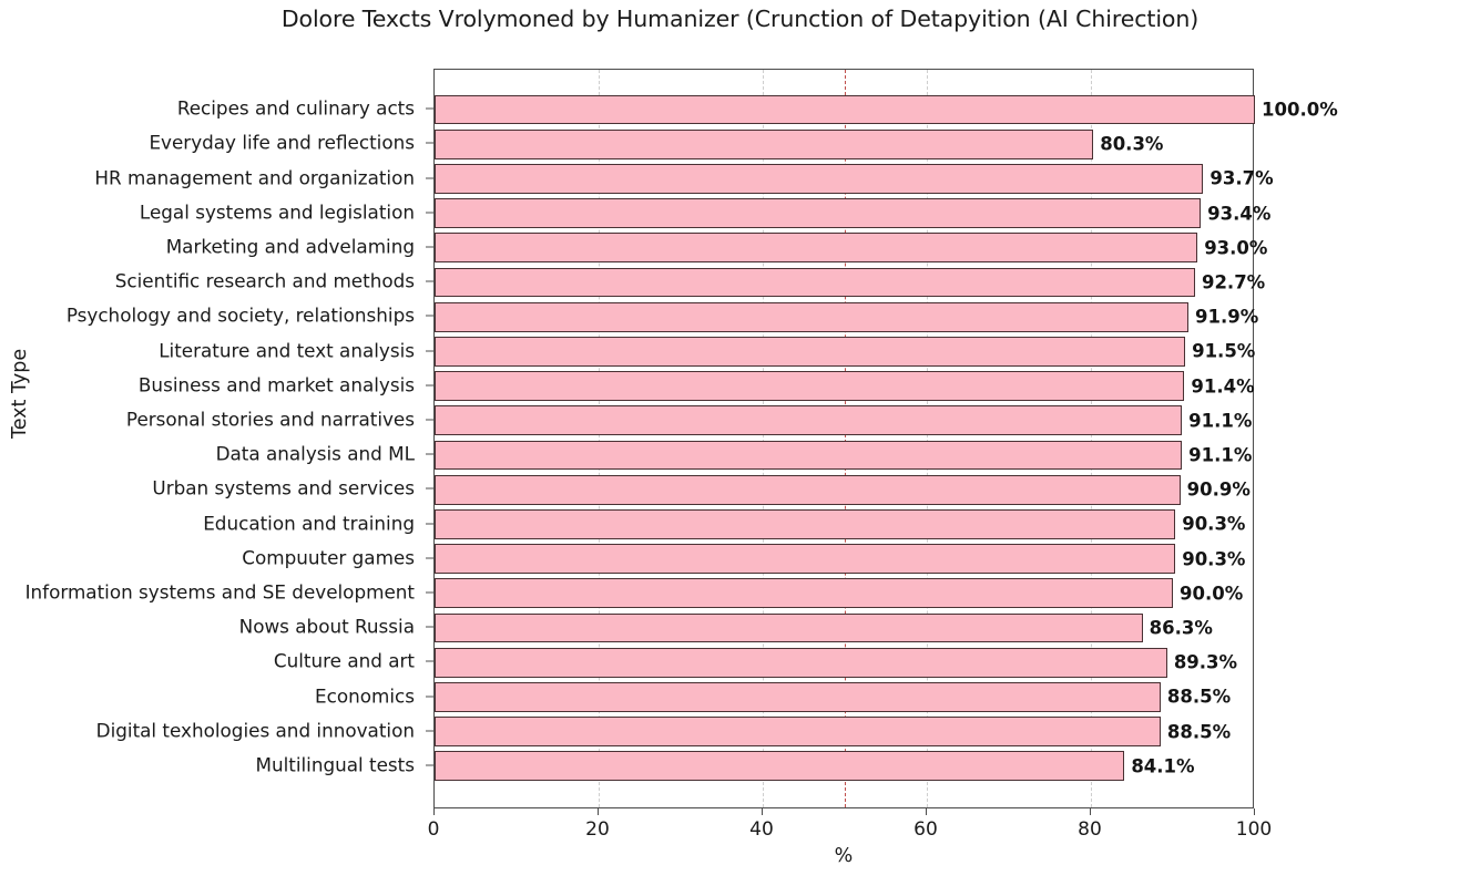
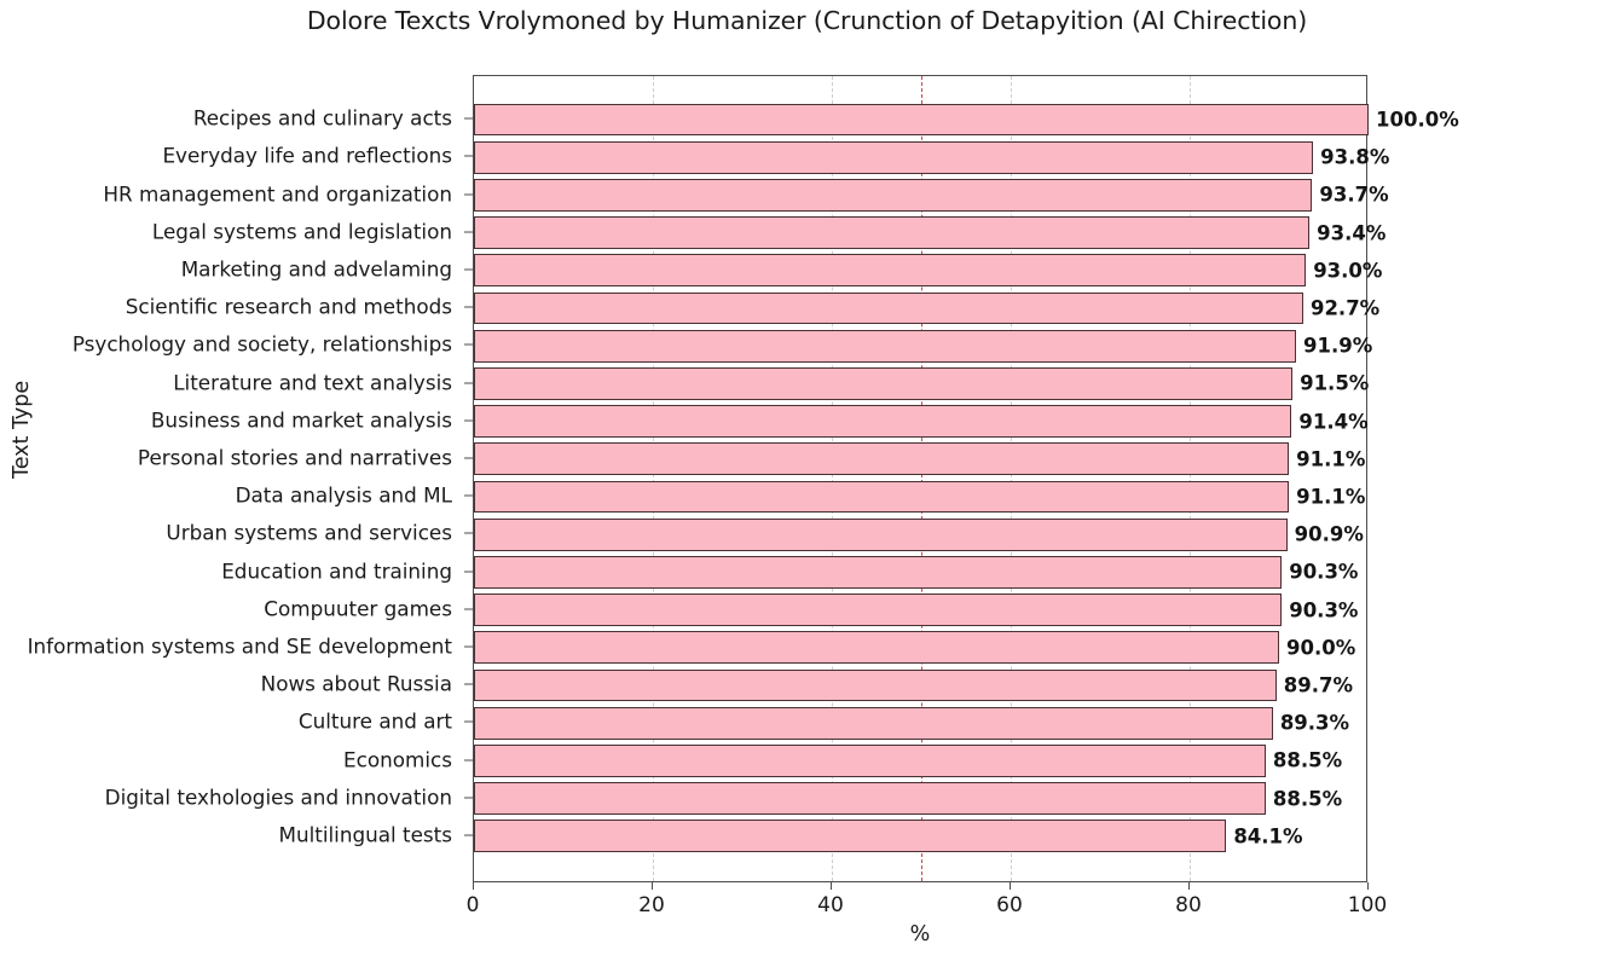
Everyday life and reflections: 80.3% -> 93.8%
Nows about Russia: 86.3% -> 89.7%
